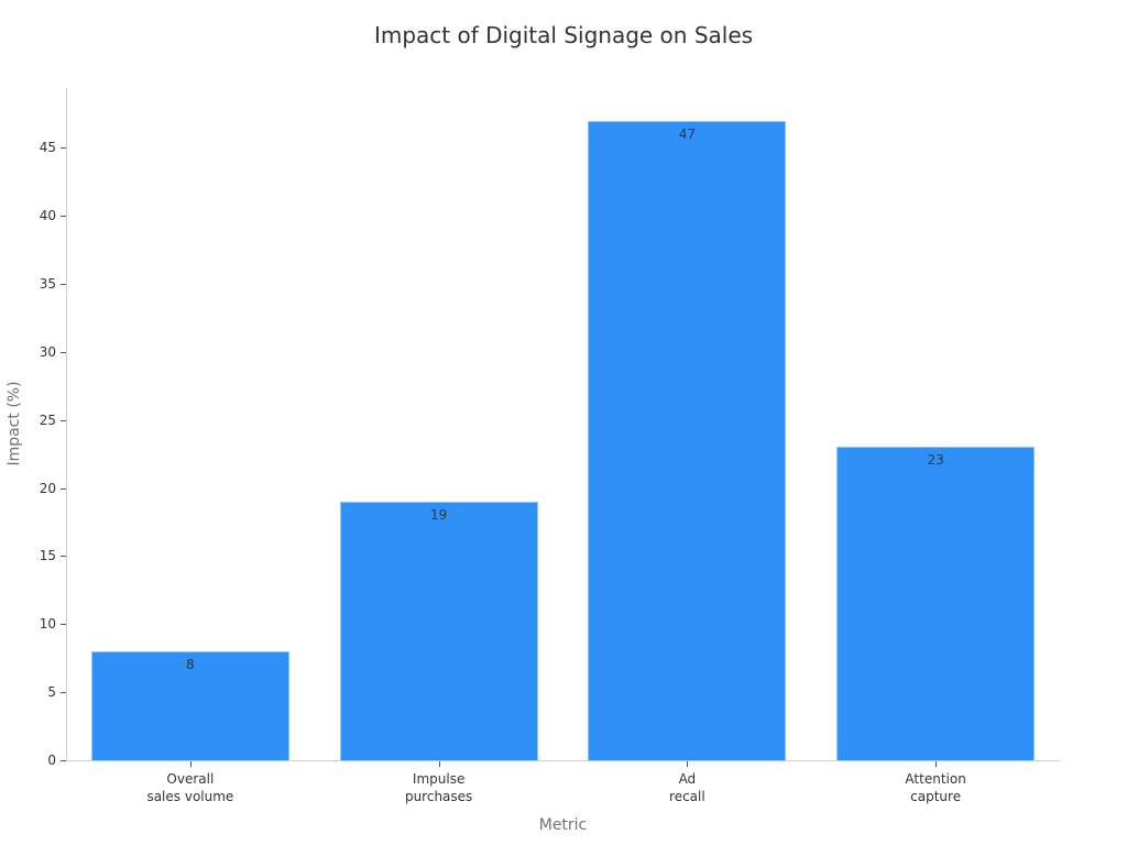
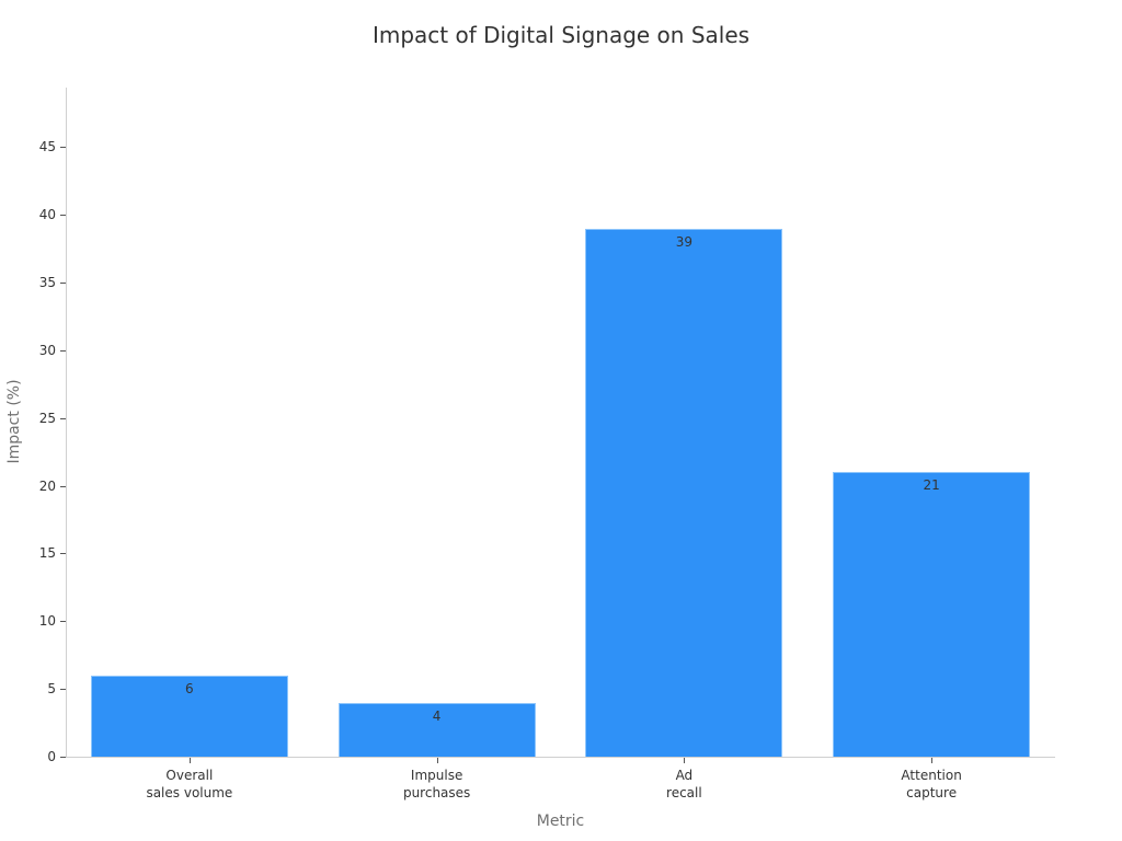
Overall sales volume: 8 -> 6
Impulse purchases: 19 -> 4
Ad recall: 47 -> 39
Attention capture: 23 -> 21
